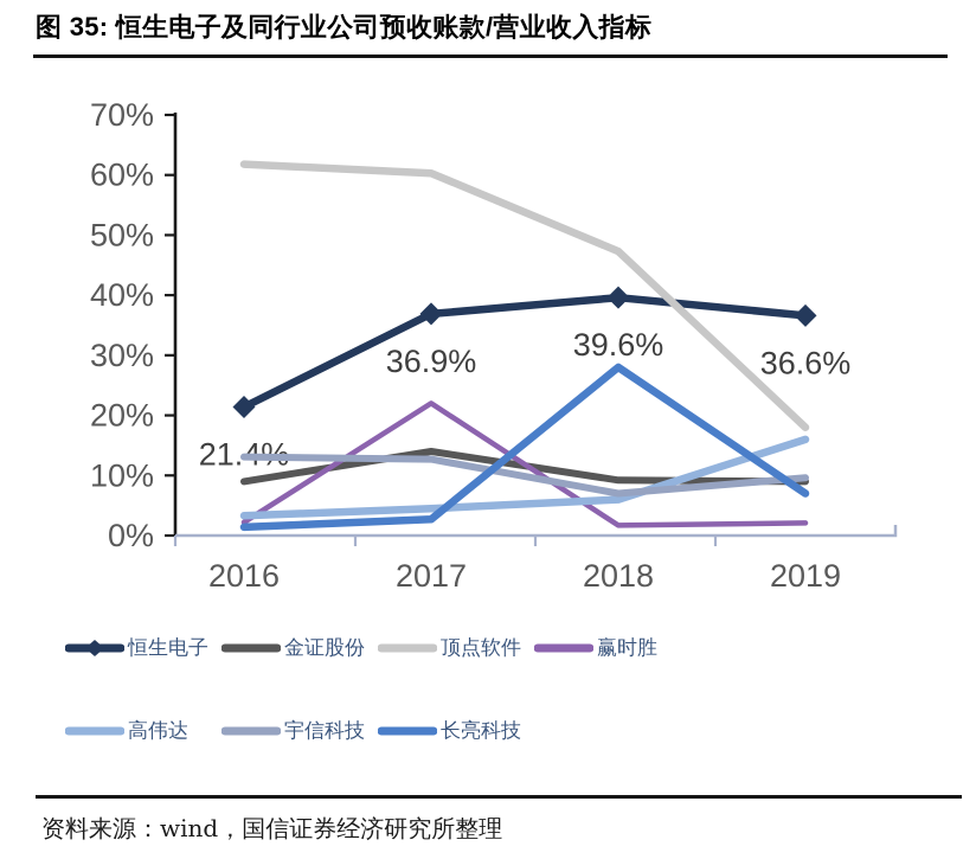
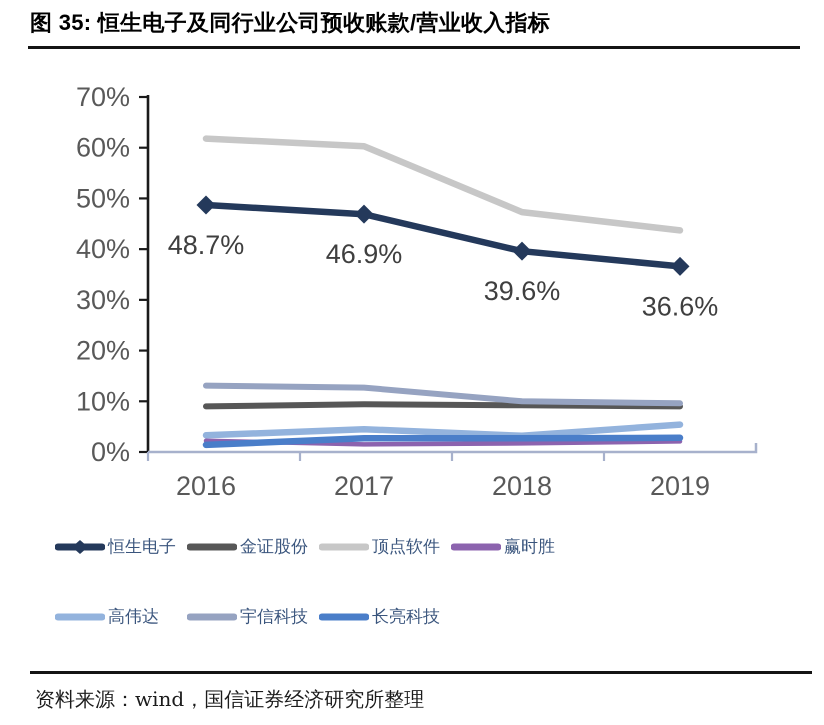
恒生电子/2016: 21.4% -> 48.7%
恒生电子/2017: 36.9% -> 46.9%
金证股份/2017: 14% -> 9%
赢时胜/2017: 22% -> 2%
高伟达/2018: 6% -> 3%
宇信科技/2018: 7% -> 10%
长亮科技/2018: 28% -> 3%
顶点软件/2019: 18% -> 44%
高伟达/2019: 16% -> 5%
长亮科技/2019: 7% -> 3%
